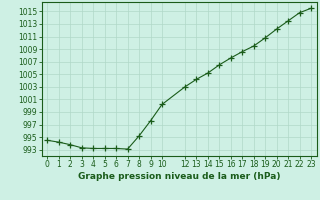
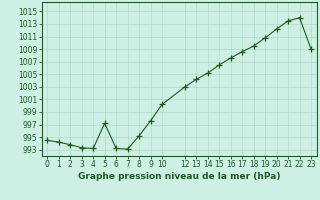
5: 993.2 -> 997.2
22: 1014.8 -> 1014.0
23: 1015.5 -> 1009.0
